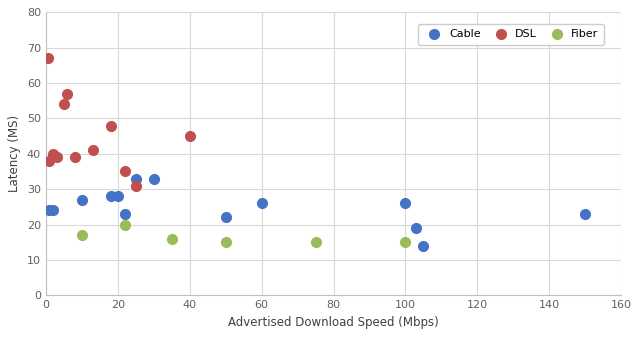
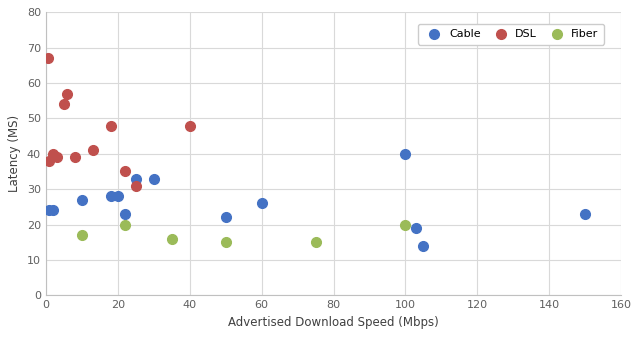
DSL/40: 45 -> 48
Cable/100: 26 -> 40
Fiber/100: 15 -> 20
